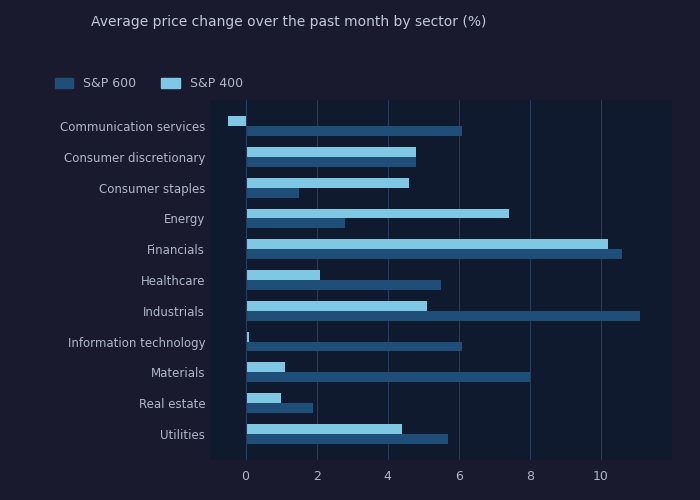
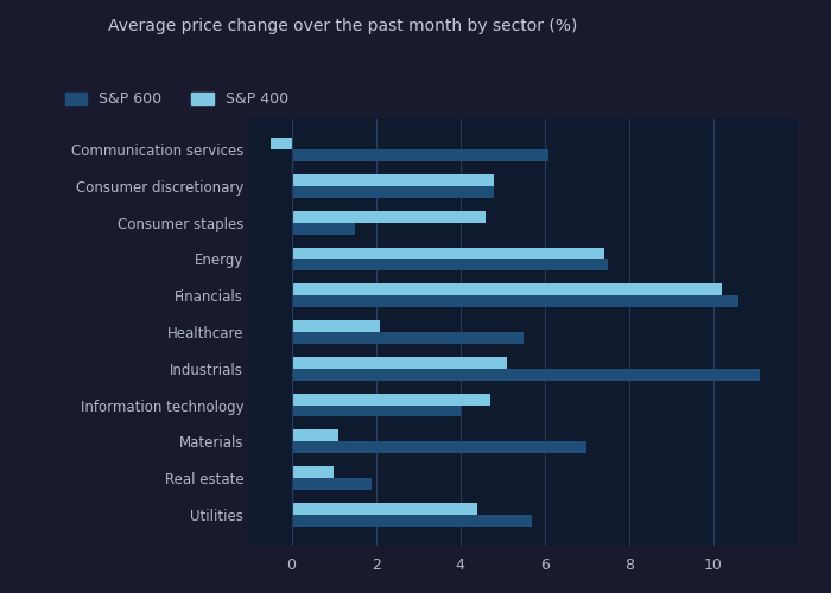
S&P 600/Energy: 2.8 -> 7.5
S&P 400/Information technology: 0.1 -> 4.7
S&P 600/Information technology: 6.1 -> 4.0
S&P 600/Materials: 8.0 -> 7.0
